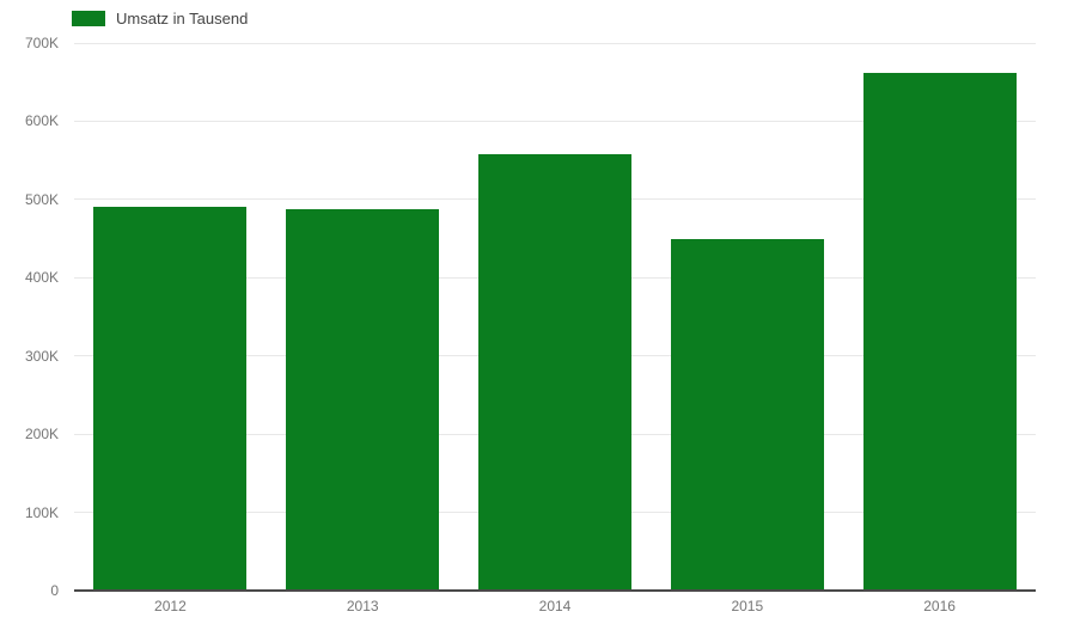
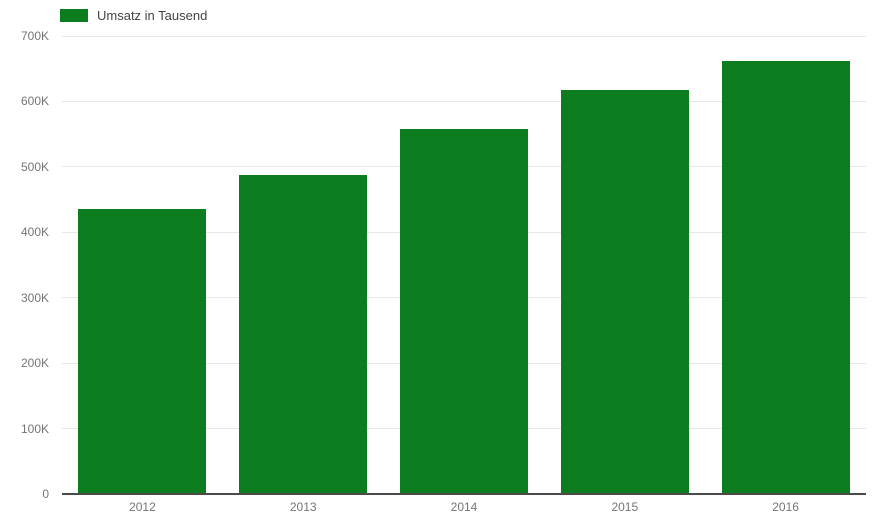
2012: 490K -> 440K
2015: 450K -> 620K
